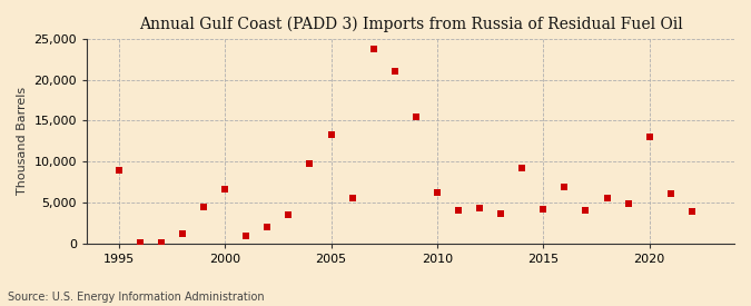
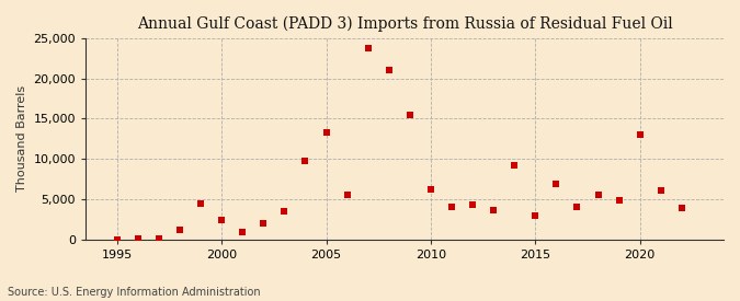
1995: 9,000 -> 0
2000: 6,600 -> 2,400
2015: 4,200 -> 3,000
